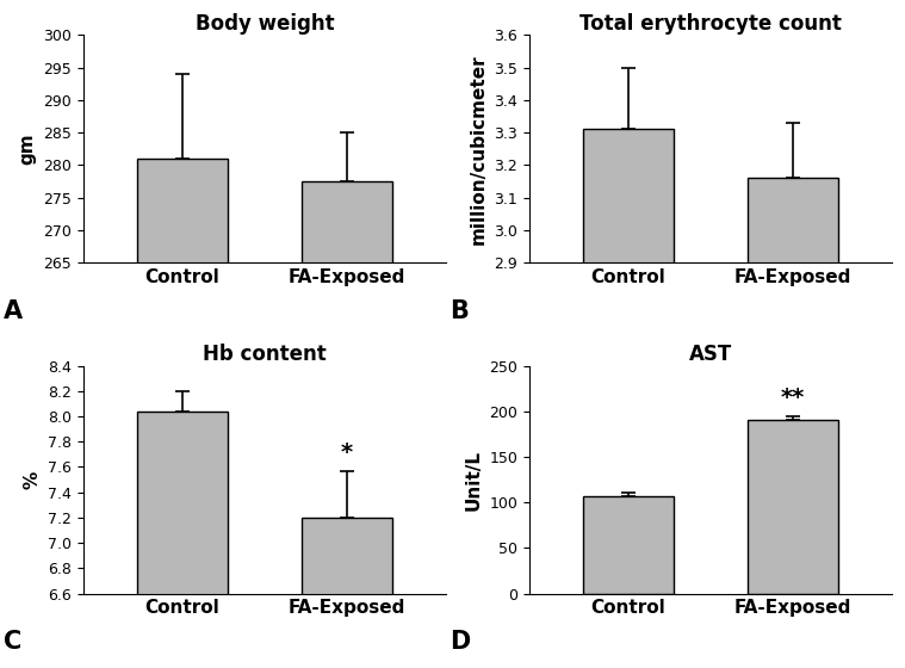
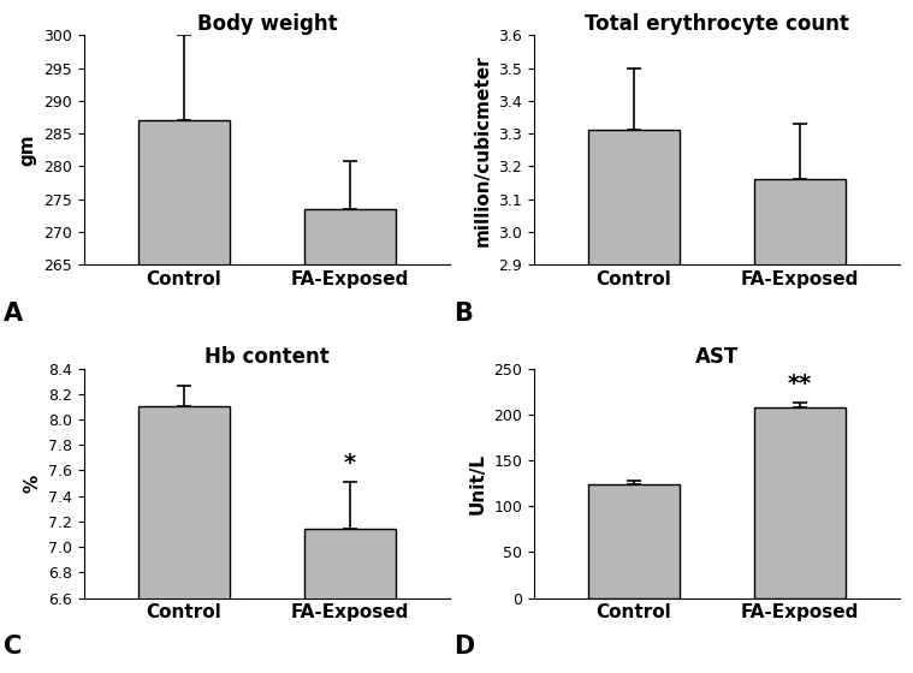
Body weight/Control: 281.0 -> 287.0
Body weight/FA-Exposed: 277.5 -> 273.4
Hb content/Control: 8.04 -> 8.10
Hb content/FA-Exposed: 7.20 -> 7.14
AST/Control: 107 -> 124
AST/FA-Exposed: 190 -> 208
